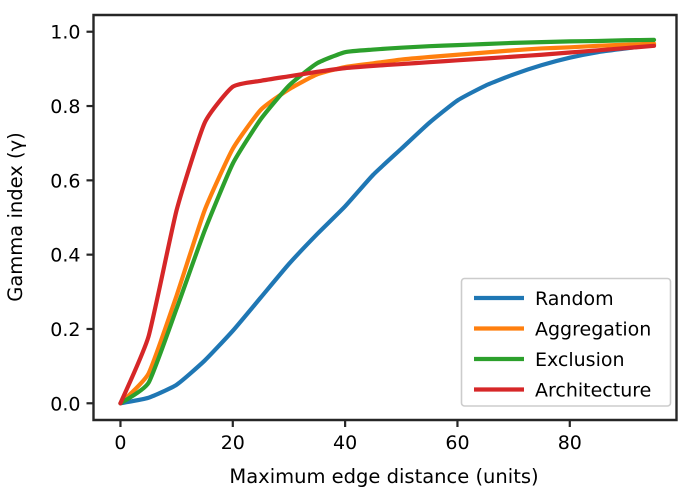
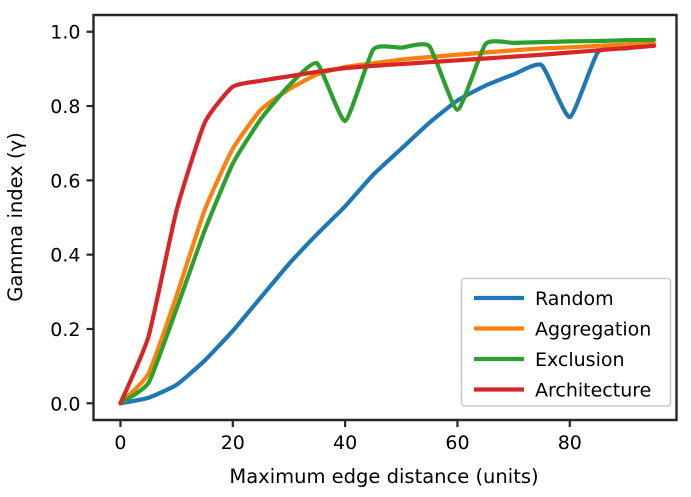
Exclusion/40: 0.94 -> 0.76
Exclusion/60: 0.96 -> 0.79
Random/80: 0.93 -> 0.77
